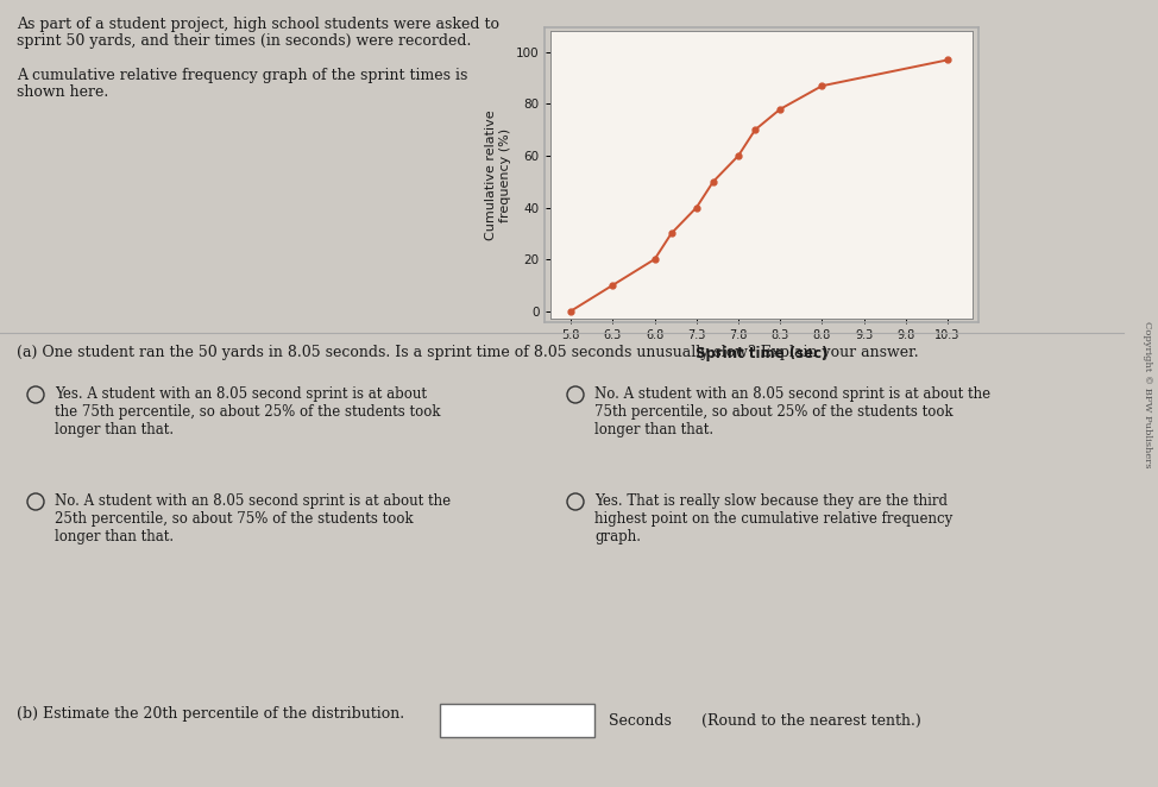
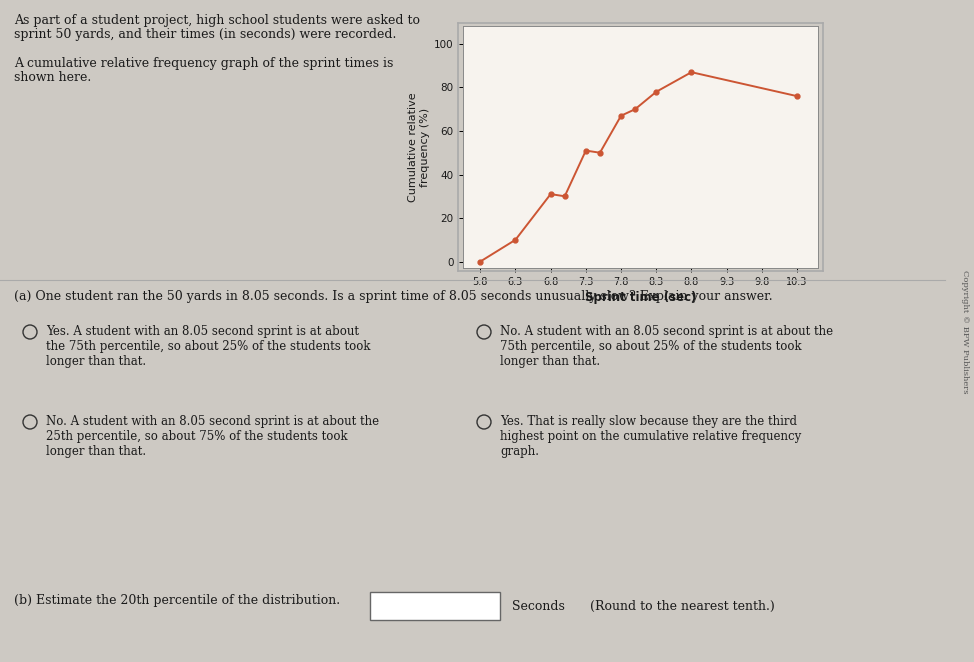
6.8: 20 -> 31
7.3: 40 -> 51
7.8: 60 -> 67
10.3: 97 -> 76
